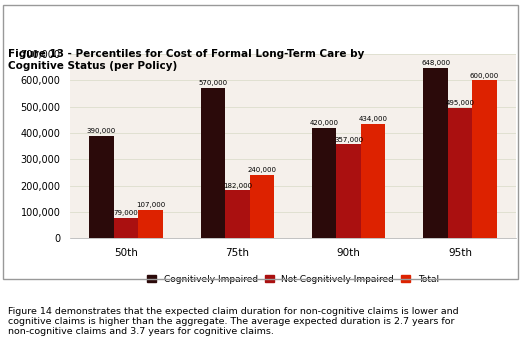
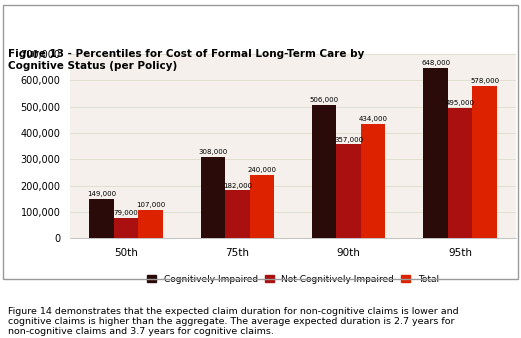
Cognitively Impaired/50th: 390,000 -> 149,000
Cognitively Impaired/75th: 570,000 -> 308,000
Cognitively Impaired/90th: 420,000 -> 506,000
Total/95th: 600,000 -> 578,000
